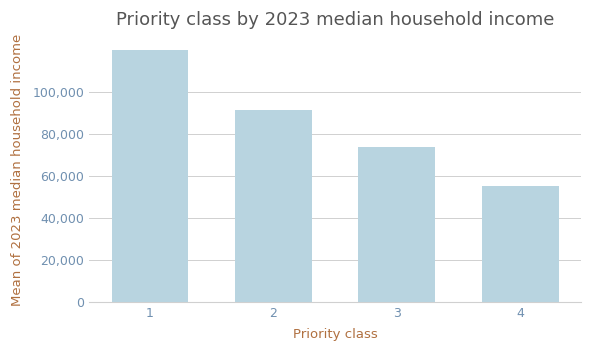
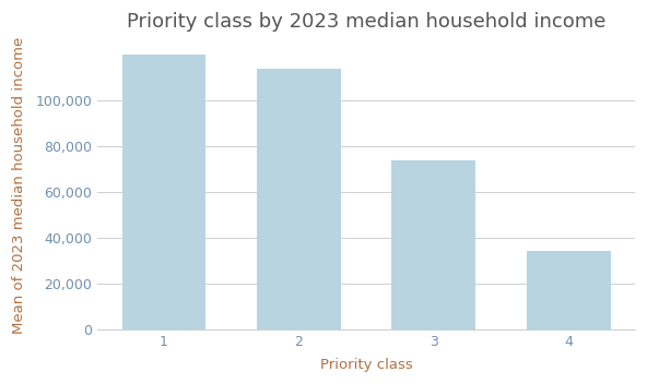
2: 91,000 -> 113,500
4: 55,000 -> 34,000
